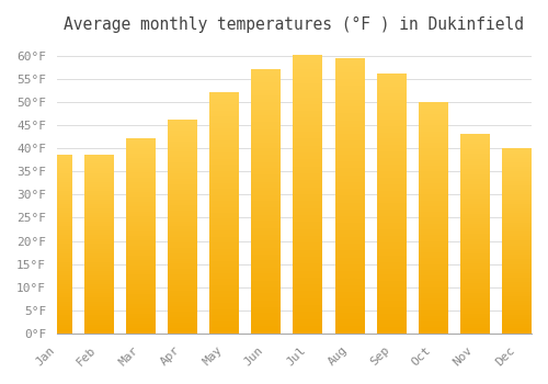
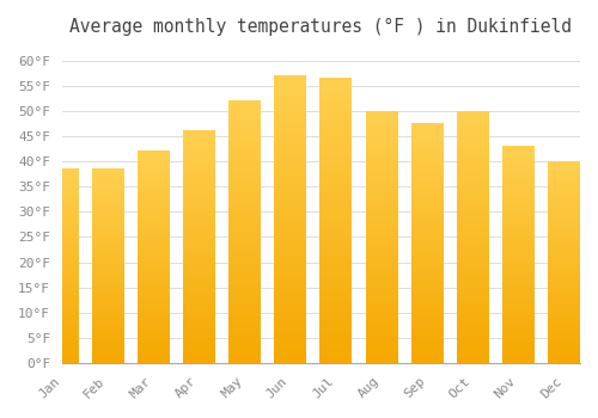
Jul: 60.0°F -> 56.5°F
Aug: 59.5°F -> 50.0°F
Sep: 56.0°F -> 47.5°F
